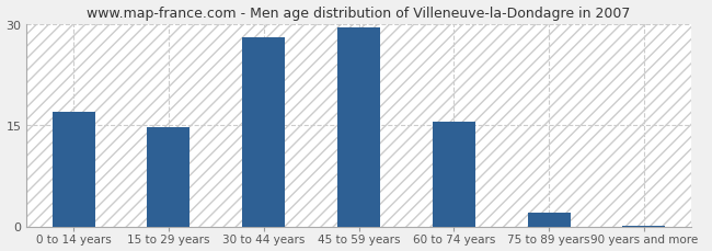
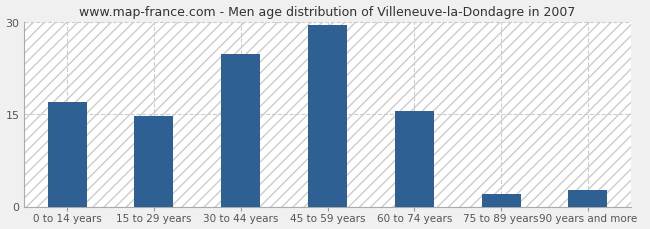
30 to 44 years: 28.0 -> 24.8
90 years and more: 0.1 -> 2.6
